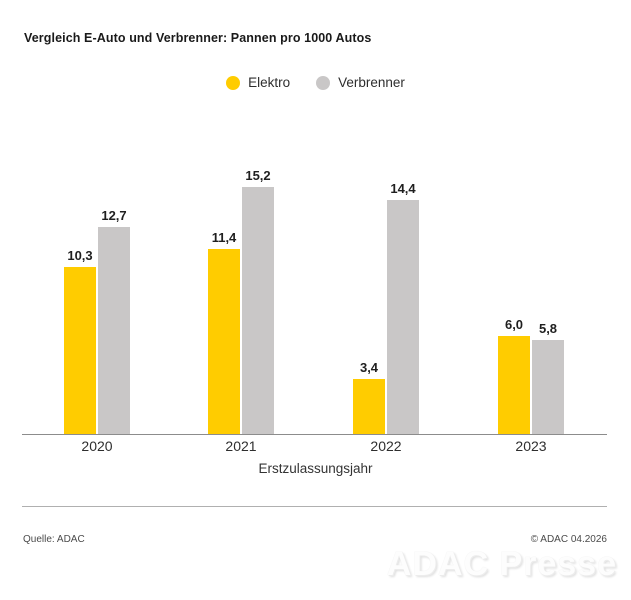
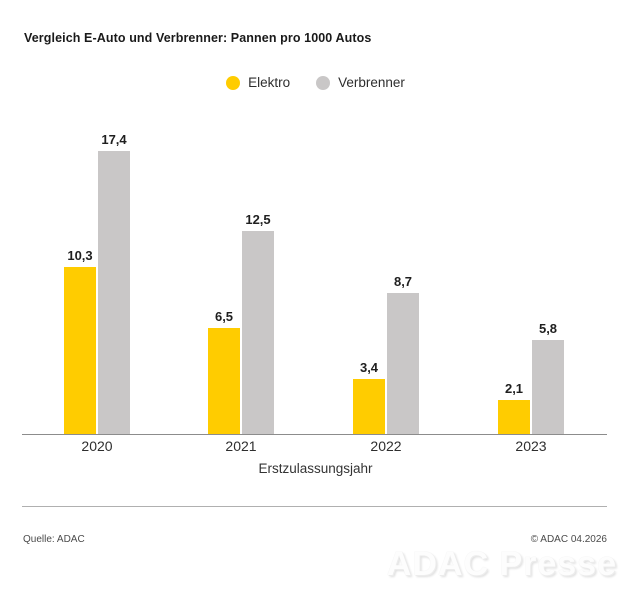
Verbrenner/2020: 12,7 -> 17,4
Elektro/2021: 11,4 -> 6,5
Verbrenner/2021: 15,2 -> 12,5
Verbrenner/2022: 14,4 -> 8,7
Elektro/2023: 6,0 -> 2,1
